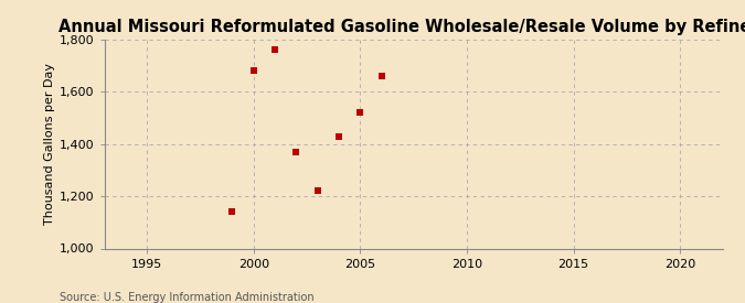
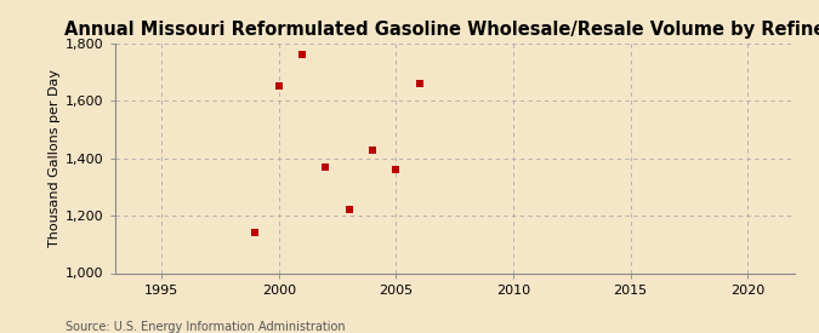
2000: 1,680 -> 1,650
2005: 1,520 -> 1,360
